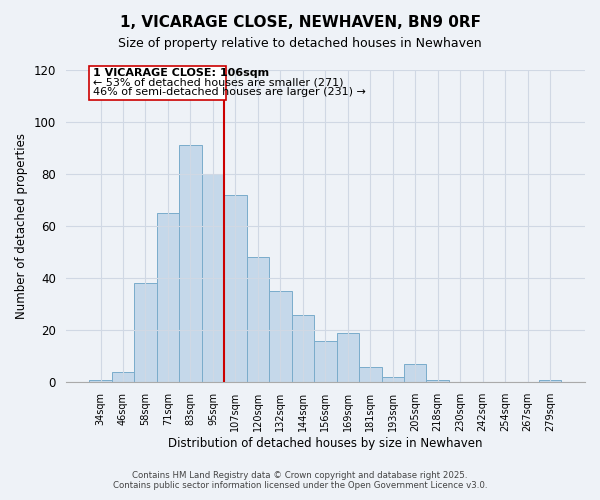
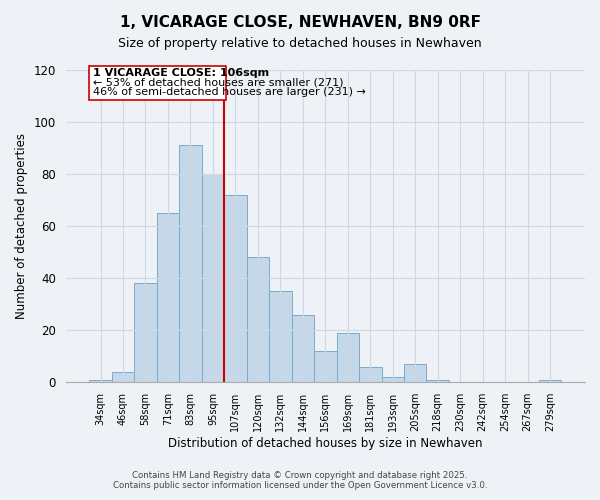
156sqm: 16 -> 12
